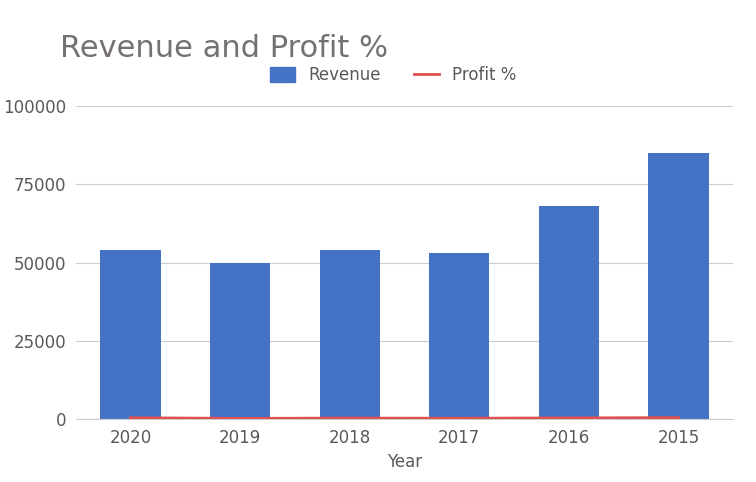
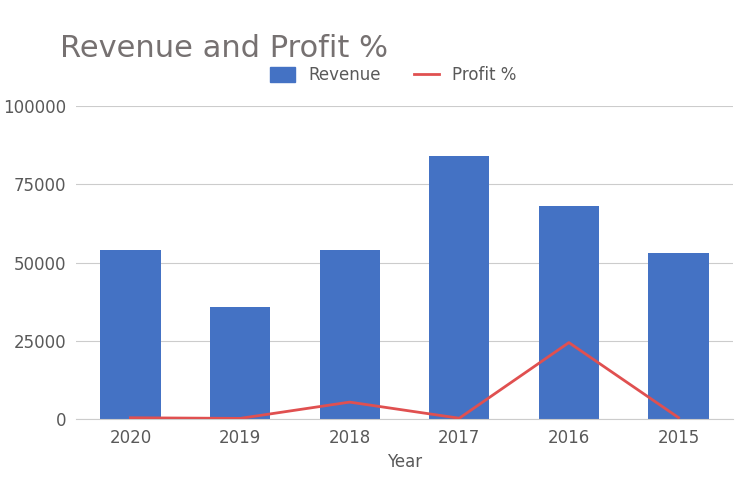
Revenue/2019: 50000 -> 36000
Profit %/2018: 400 -> 5500
Revenue/2017: 53000 -> 84000
Profit %/2016: 400 -> 24500
Revenue/2015: 85000 -> 53000
